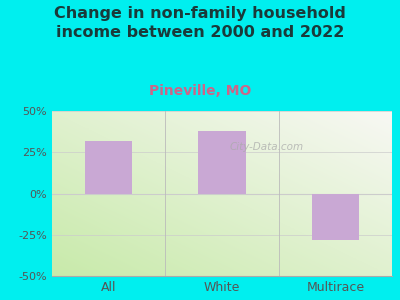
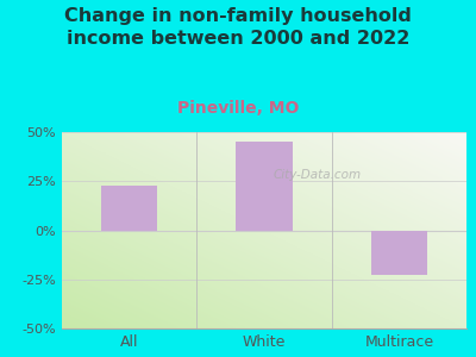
All: 32% -> 23%
White: 38% -> 45%
Multirace: -28% -> -23%
